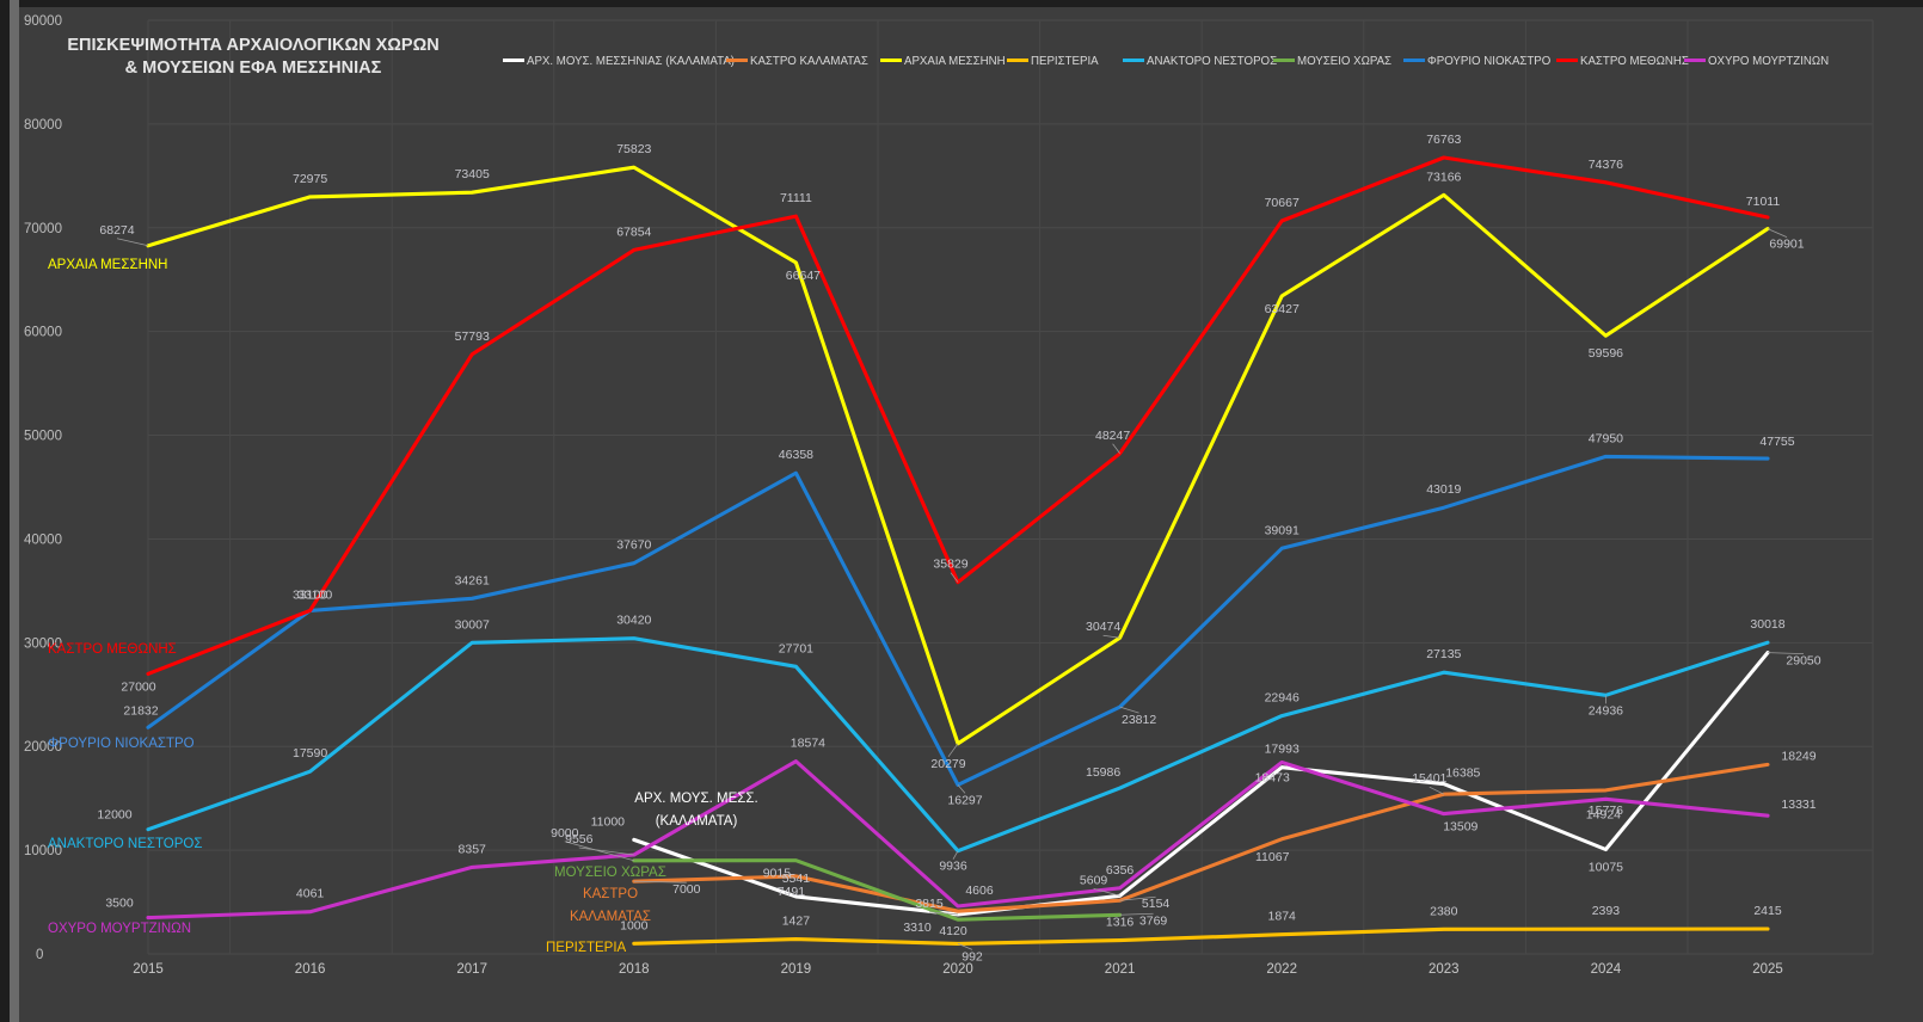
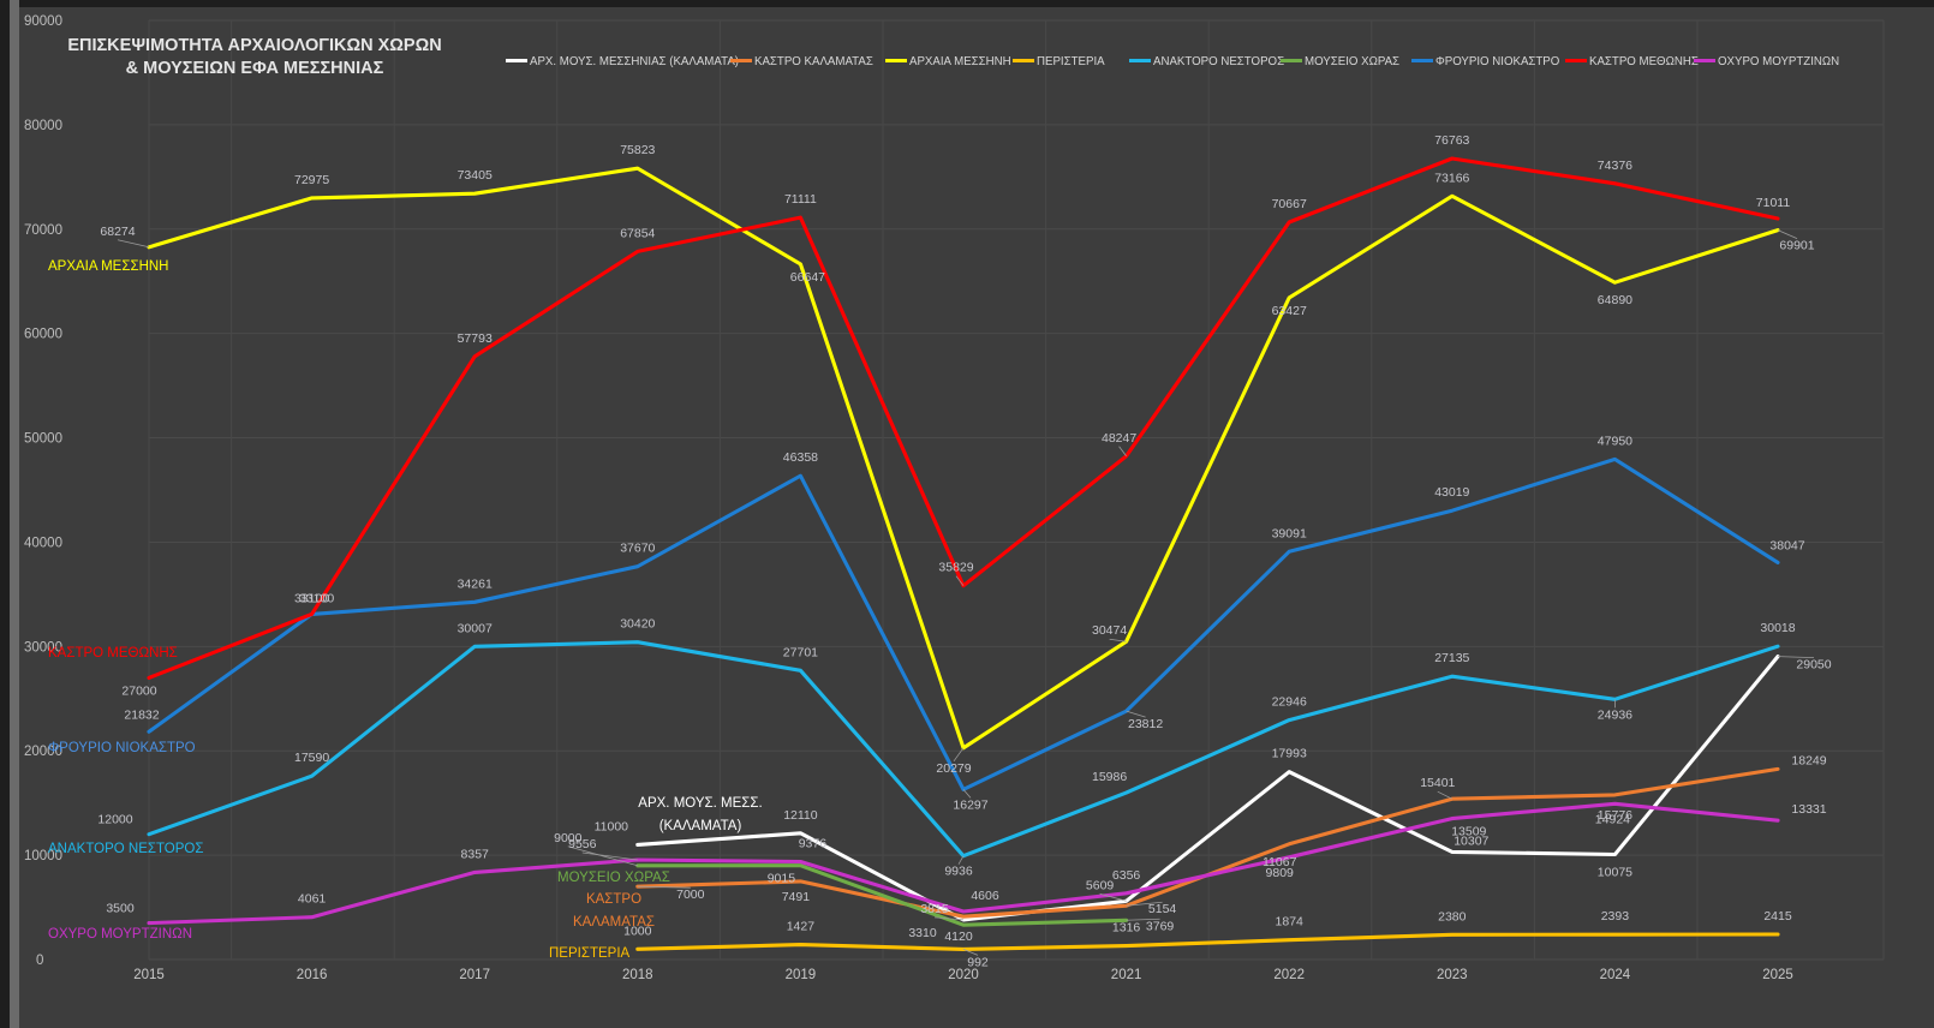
ΑΡΧ. ΜΟΥΣ. ΜΕΣΣΗΝΙΑΣ (ΚΑΛΑΜΑΤΑ)/2019: 5541 -> 12110
ΟΧΥΡΟ ΜΟΥΡΤΖΙΝΩΝ/2019: 18574 -> 9376
ΟΧΥΡΟ ΜΟΥΡΤΖΙΝΩΝ/2022: 18473 -> 9809
ΑΡΧ. ΜΟΥΣ. ΜΕΣΣΗΝΙΑΣ (ΚΑΛΑΜΑΤΑ)/2023: 16385 -> 10307
ΑΡΧΑΙΑ ΜΕΣΣΗΝΗ/2024: 59596 -> 64890
ΦΡΟΥΡΙΟ ΝΙΟΚΑΣΤΡΟ/2025: 47755 -> 38047
